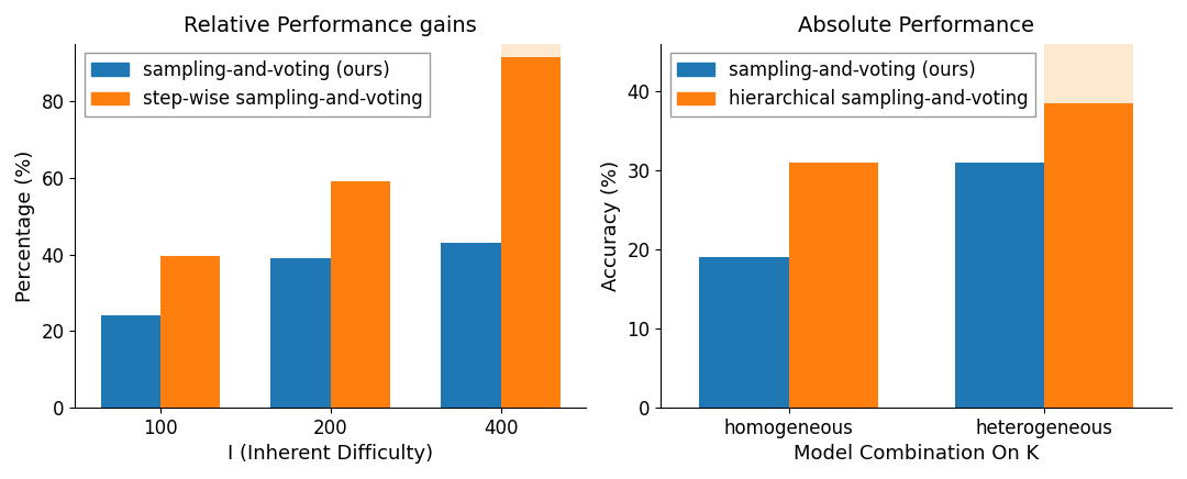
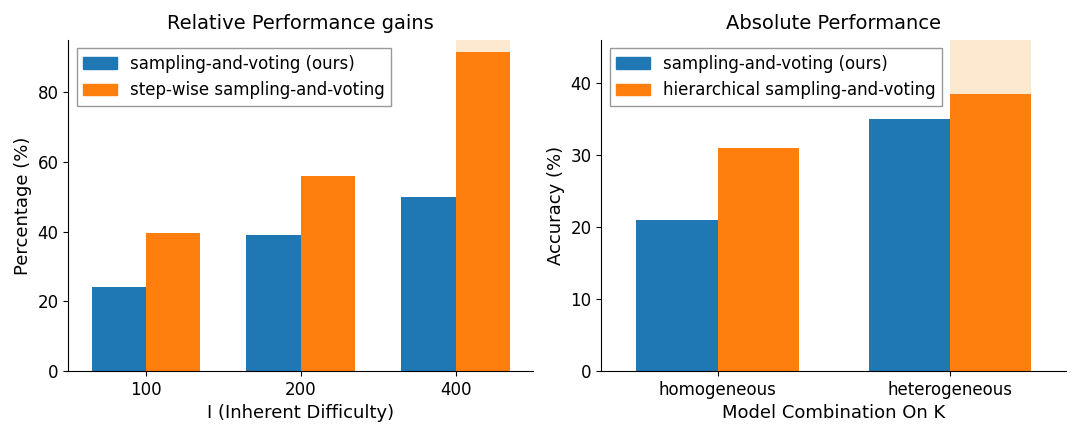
Relative Performance gains/step-wise sampling-and-voting/200: 59.0 -> 56.0
Relative Performance gains/sampling-and-voting (ours)/400: 43 -> 50
Absolute Performance/sampling-and-voting (ours)/homogeneous: 19 -> 21
Absolute Performance/sampling-and-voting (ours)/heterogeneous: 31 -> 35
